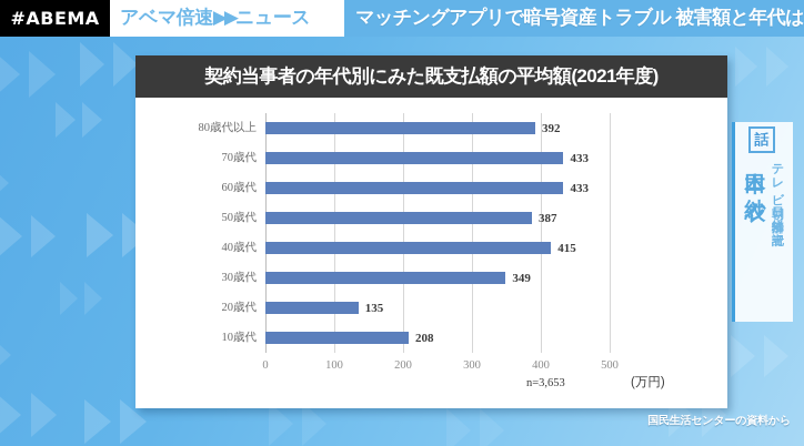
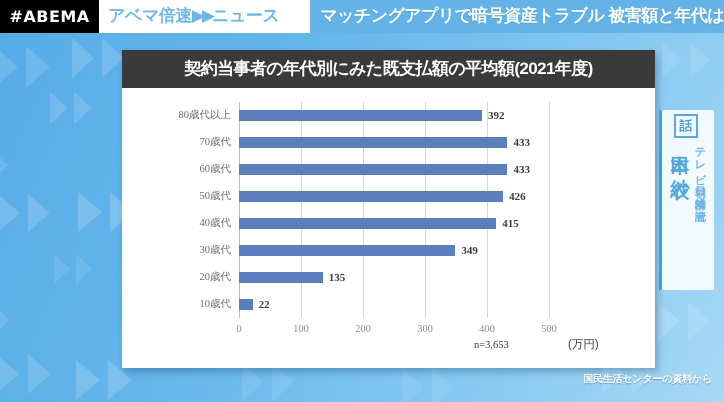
50歳代: 387 -> 426
10歳代: 208 -> 22
